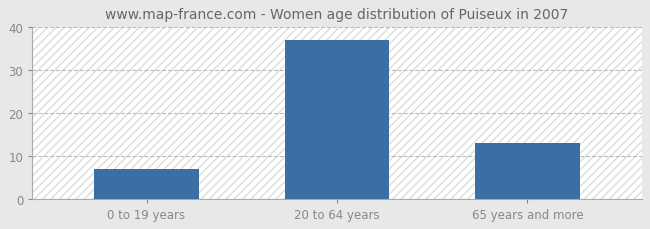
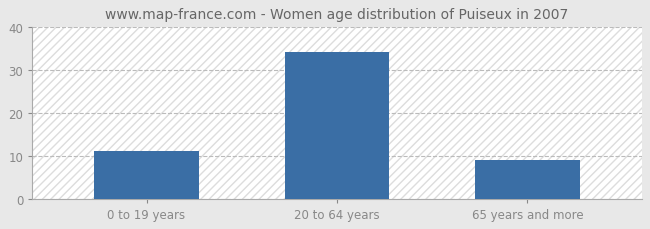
0 to 19 years: 7 -> 11
20 to 64 years: 37 -> 34
65 years and more: 13 -> 9
